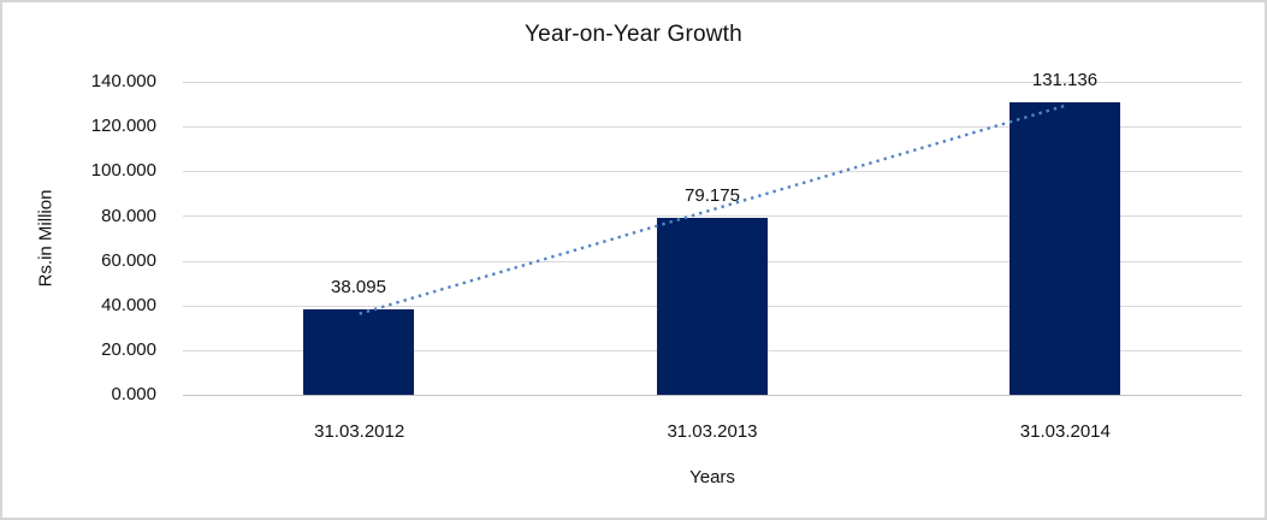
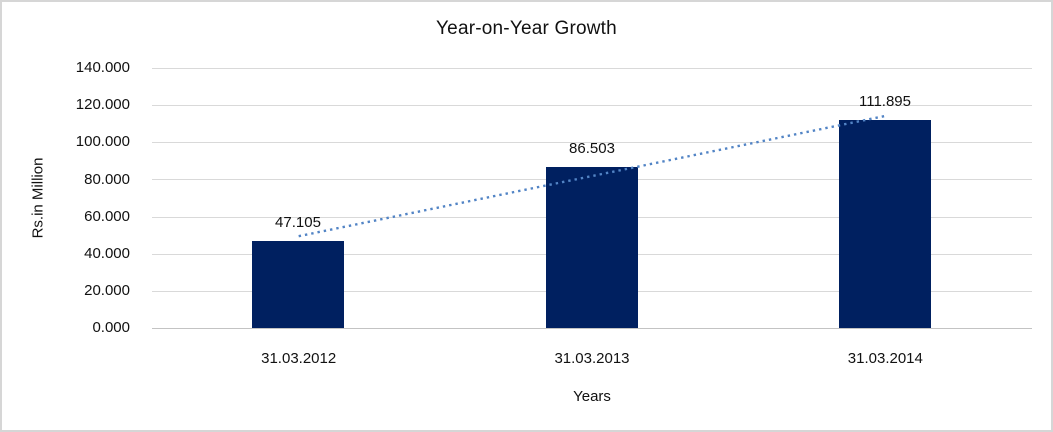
31.03.2012: 38.095 -> 47.105
31.03.2013: 79.175 -> 86.503
31.03.2014: 131.136 -> 111.895
